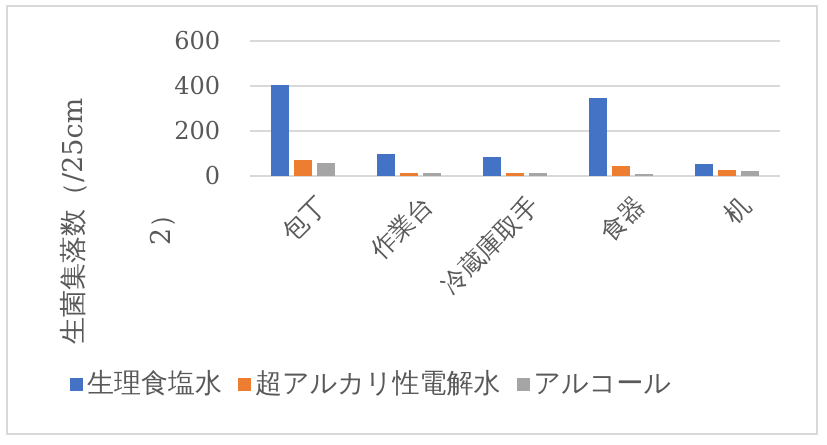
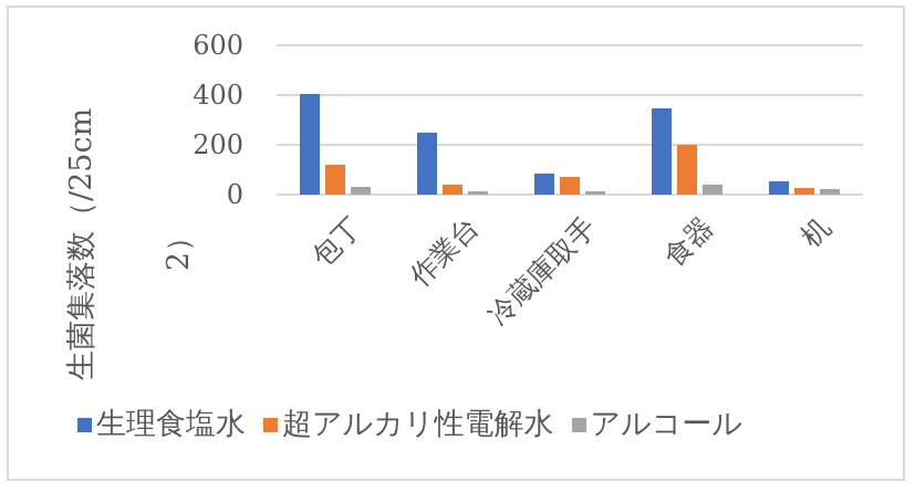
超アルカリ性電解水/包丁: 70 -> 120
アルコール/包丁: 60 -> 30
生理食塩水/作業台: 100 -> 250
超アルカリ性電解水/作業台: 10 -> 40
超アルカリ性電解水/冷蔵庫取手: 10 -> 70
超アルカリ性電解水/食器: 40 -> 200
アルコール/食器: 10 -> 40
